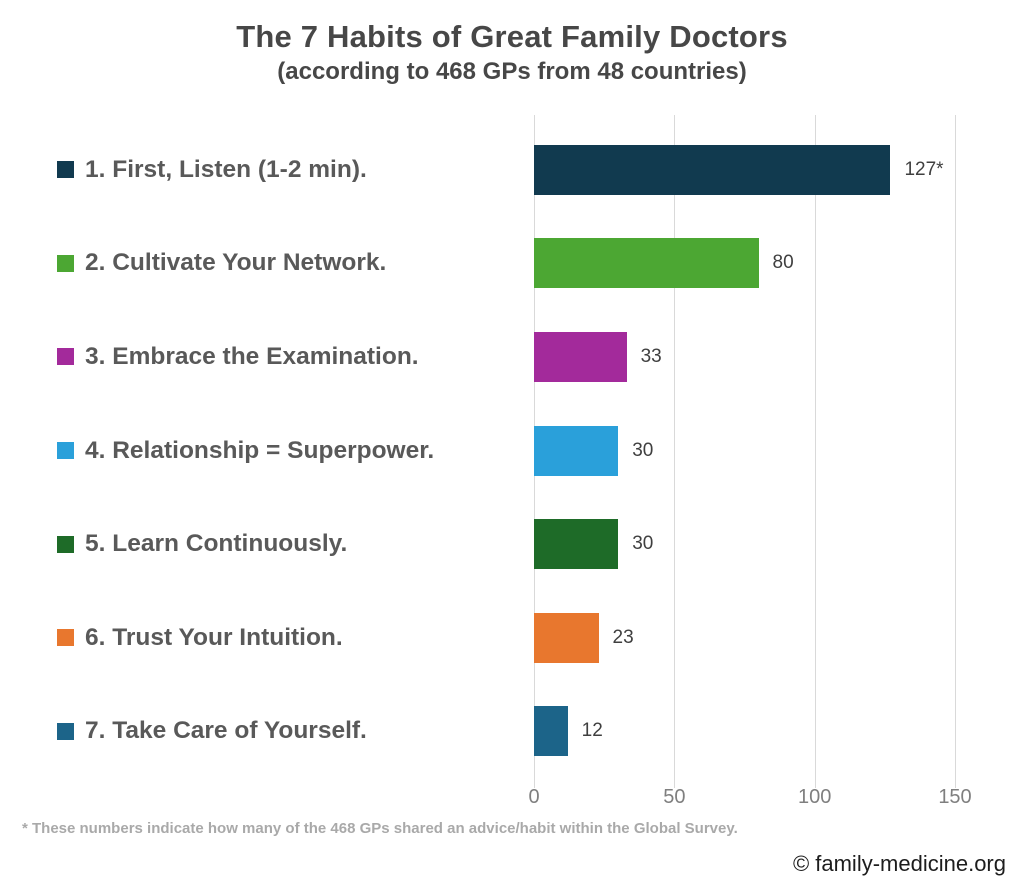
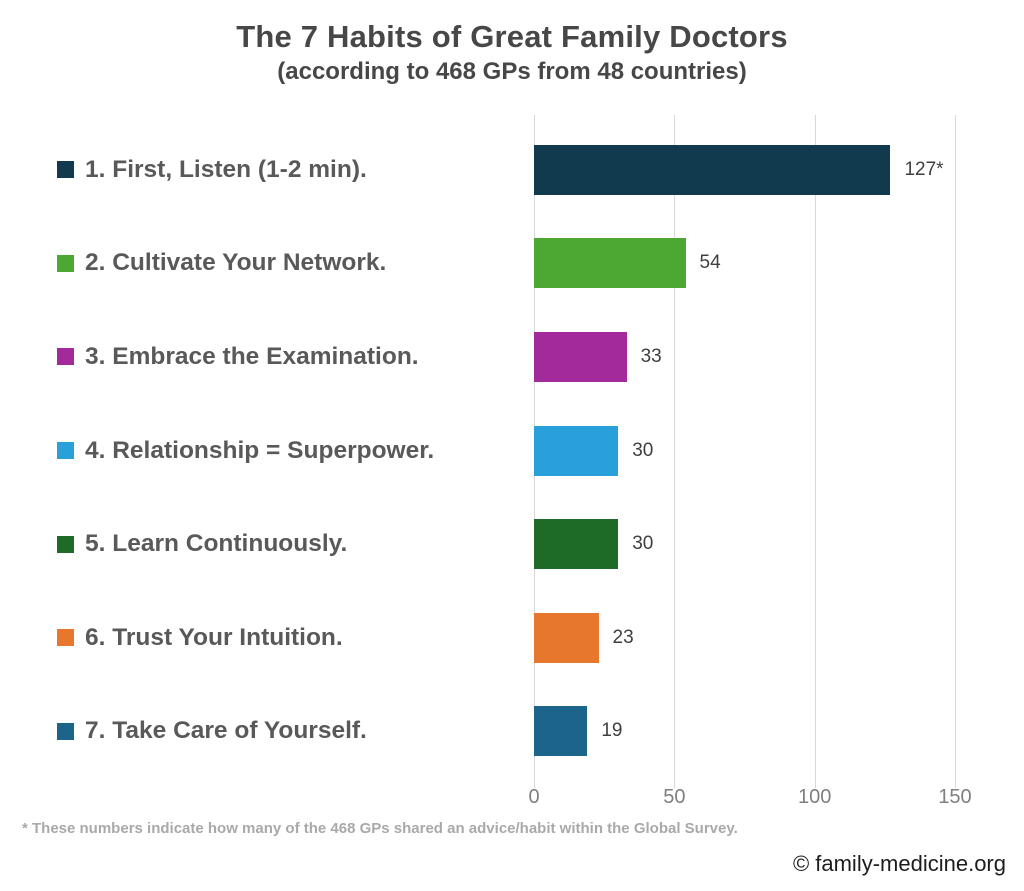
2. Cultivate Your Network.: 80 -> 54
7. Take Care of Yourself.: 12 -> 19
